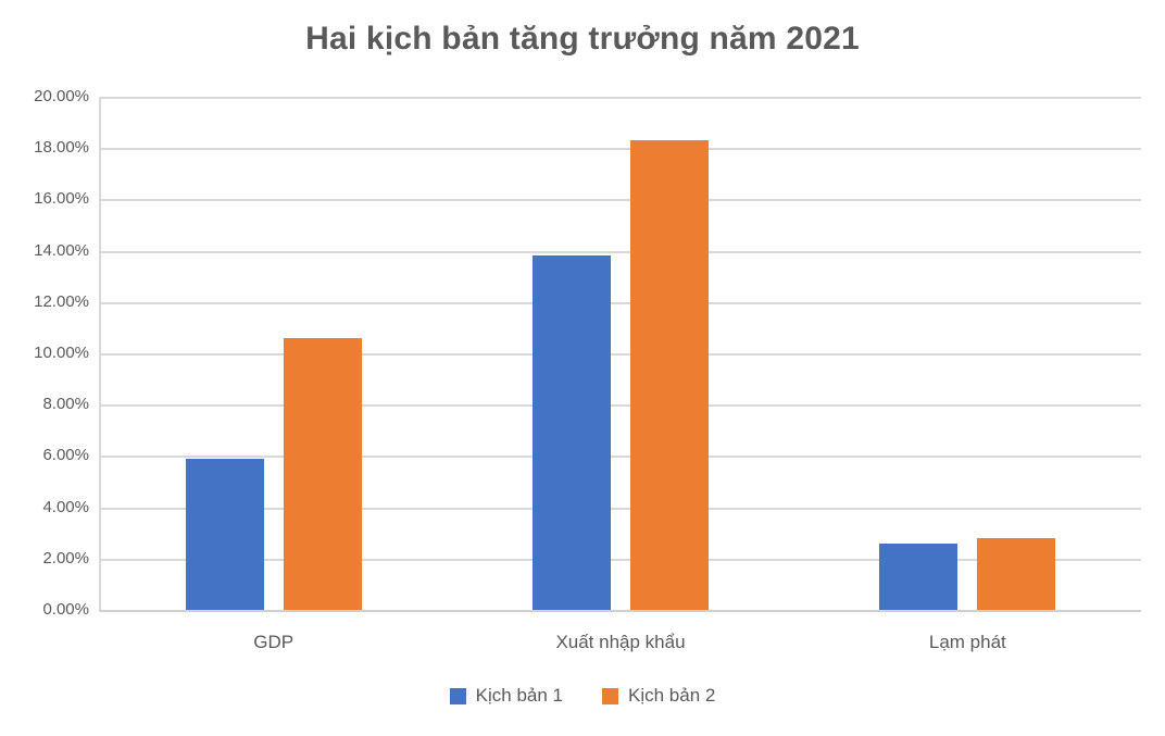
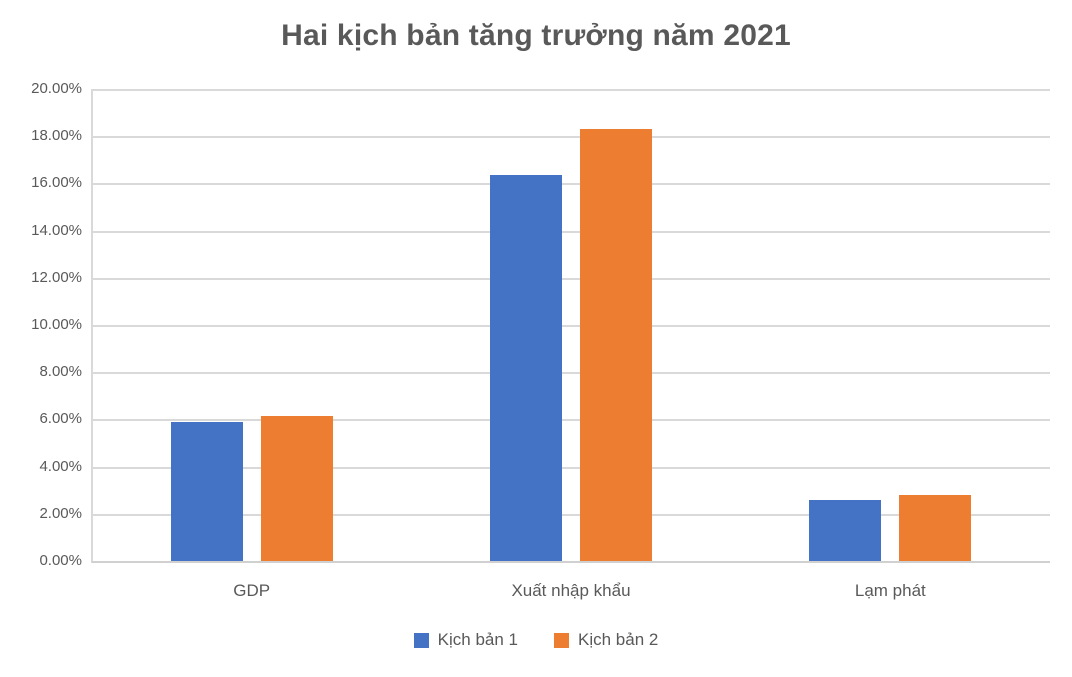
Kịch bản 2/GDP: 10.6% -> 6.2%
Kịch bản 1/Xuất nhập khẩu: 13.8% -> 16.4%
